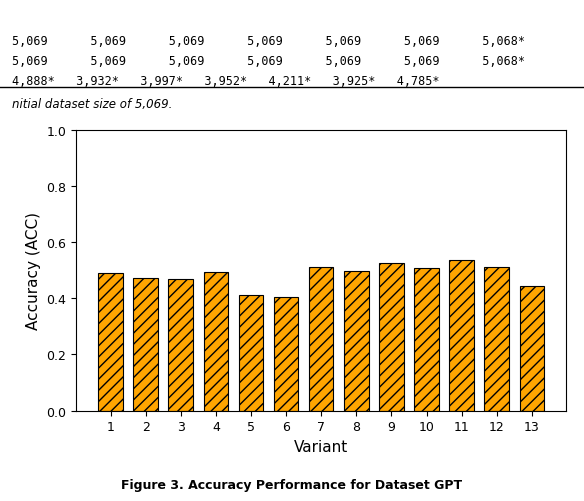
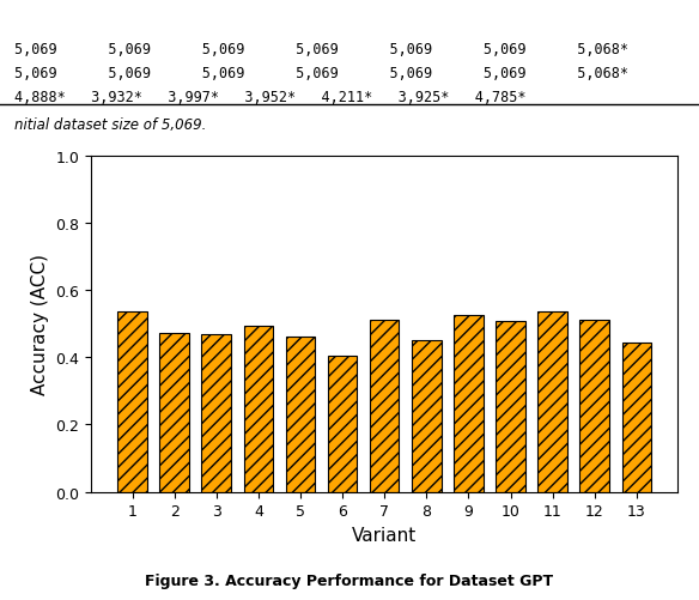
1: 0.490 -> 0.535
5: 0.413 -> 0.460
8: 0.495 -> 0.450
